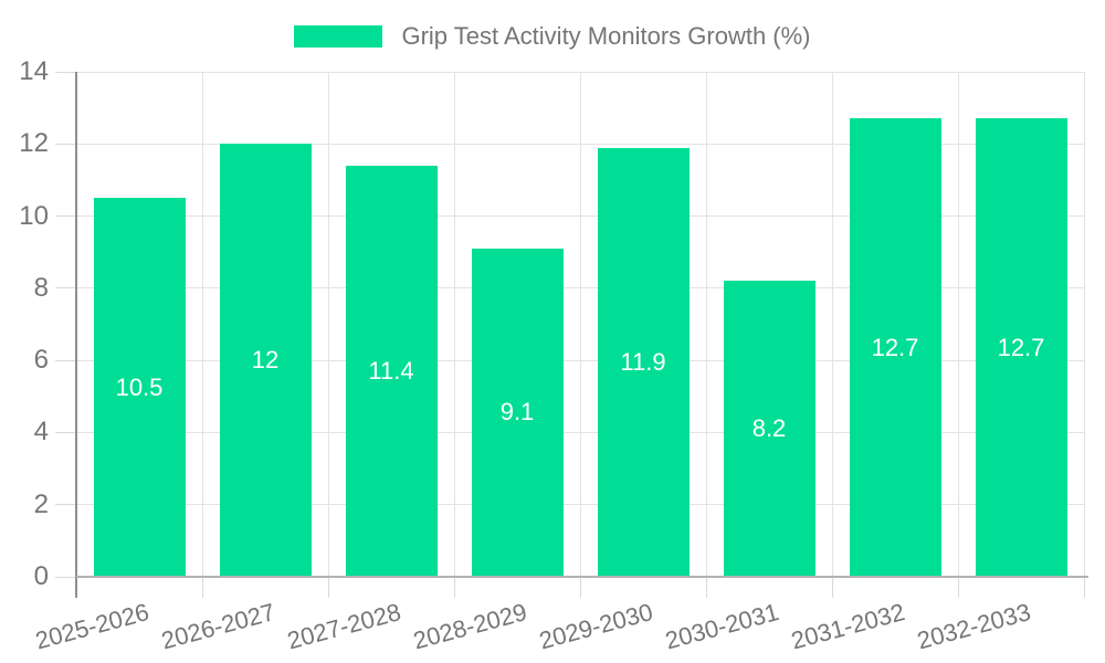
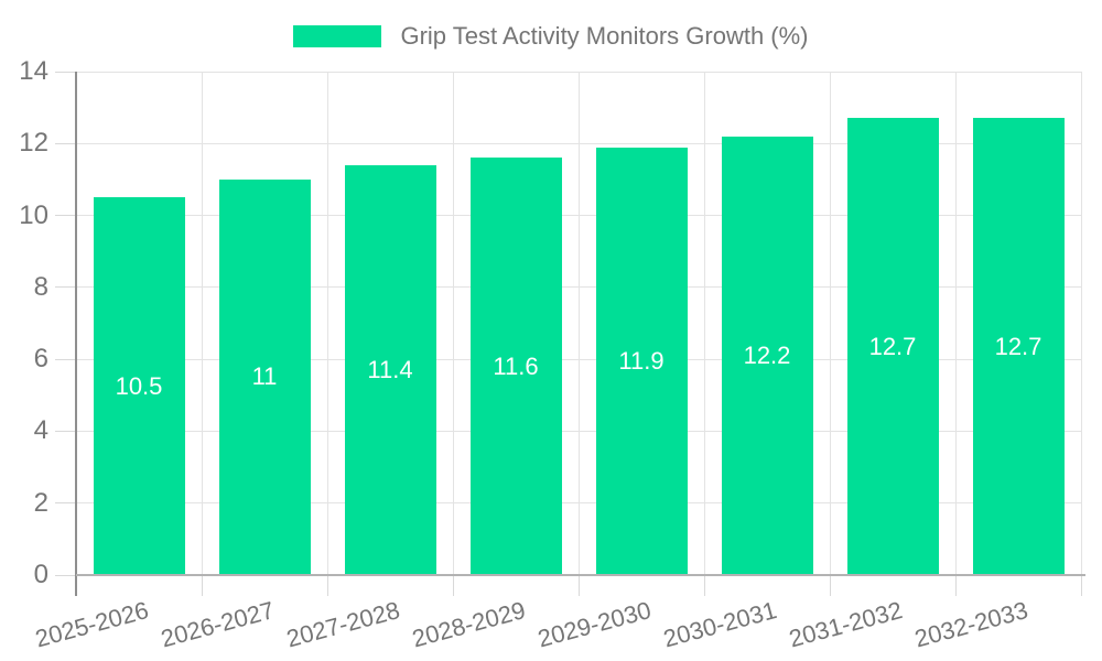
2026-2027: 12 -> 11
2028-2029: 9.1 -> 11.6
2030-2031: 8.2 -> 12.2
